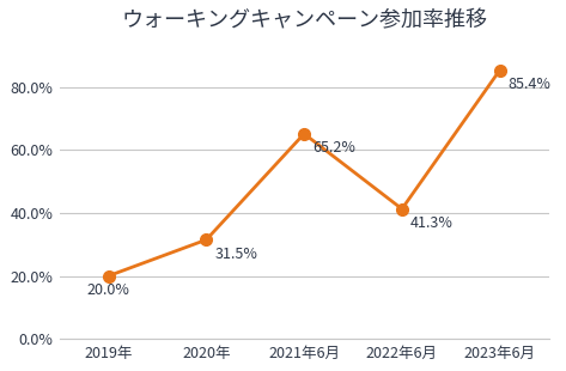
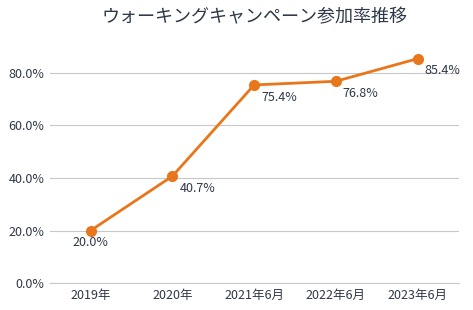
2020年: 31.5% -> 40.7%
2021年6月: 65.2% -> 75.4%
2022年6月: 41.3% -> 76.8%
